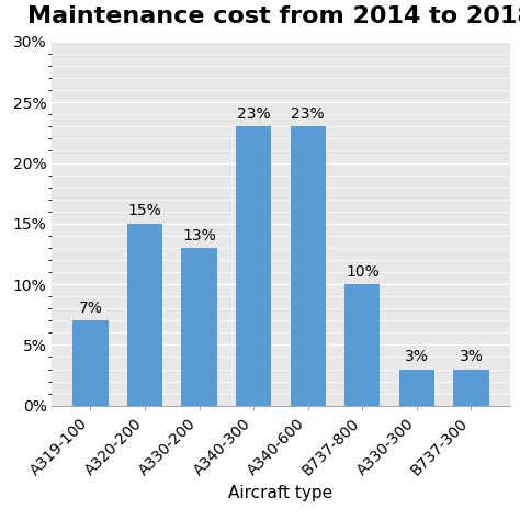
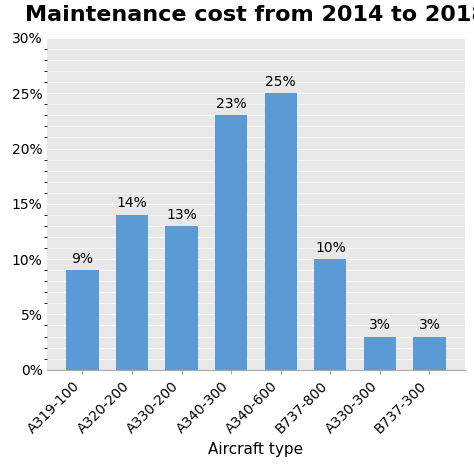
A319-100: 7% -> 9%
A320-200: 15% -> 14%
A340-600: 23% -> 25%
